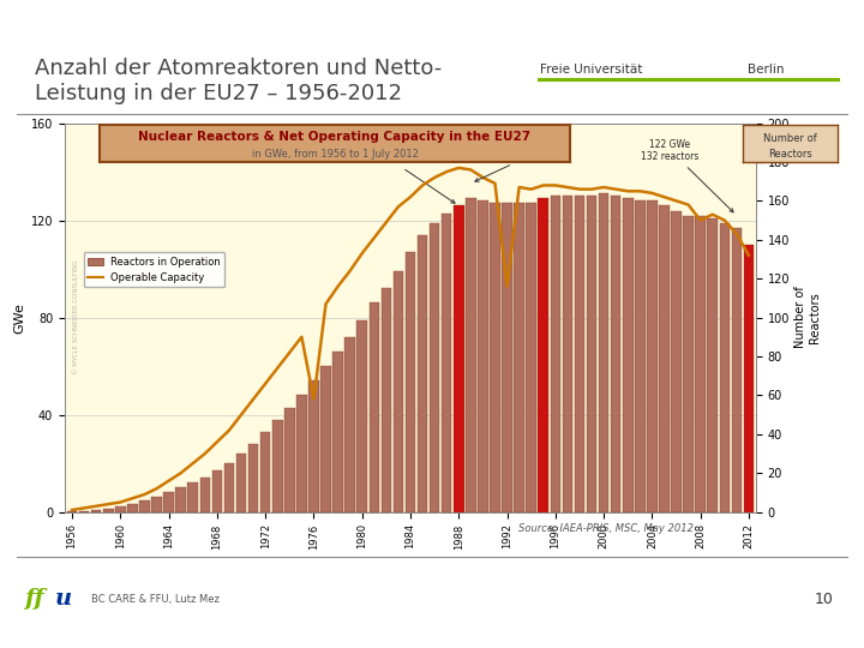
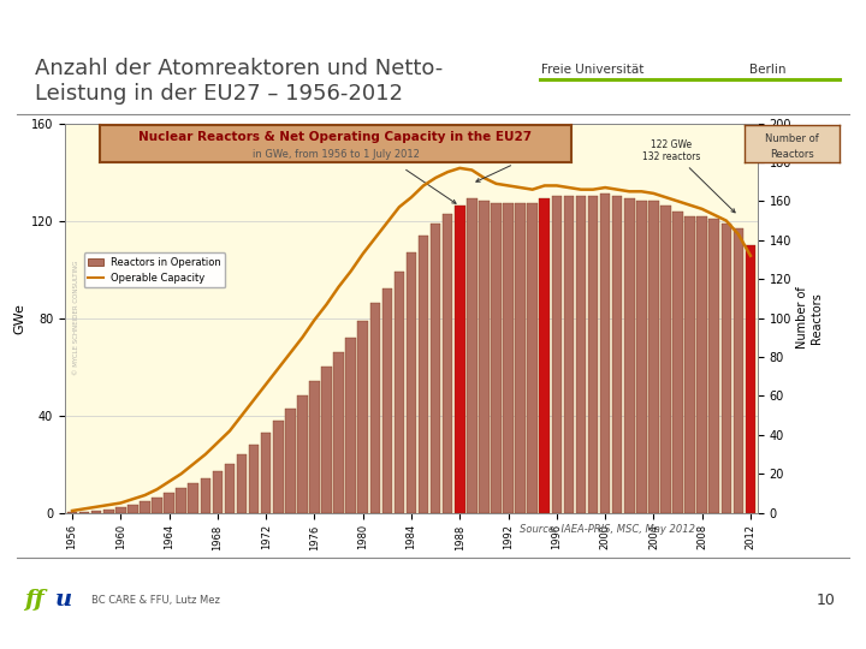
Operable Capacity/1976: 58 -> 99
Operable Capacity/1992: 116 -> 168
Operable Capacity/2008: 150 -> 156
